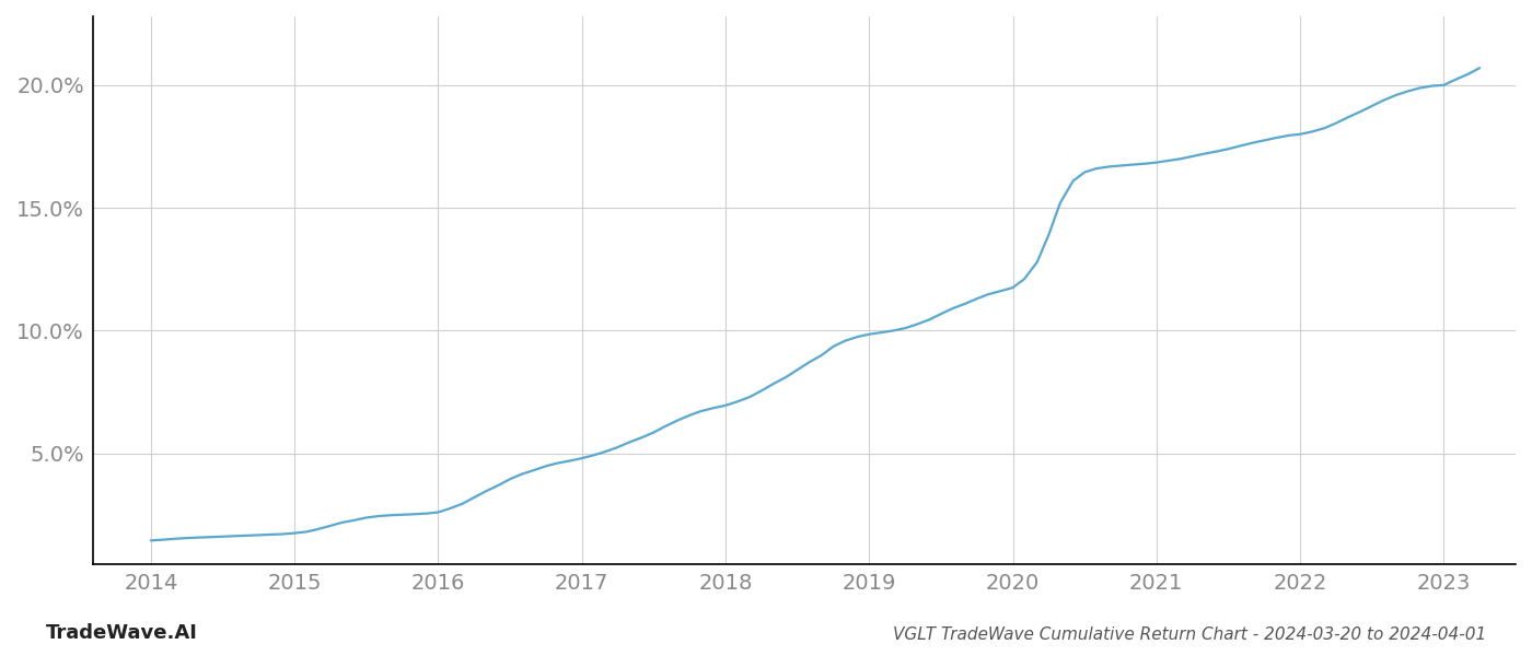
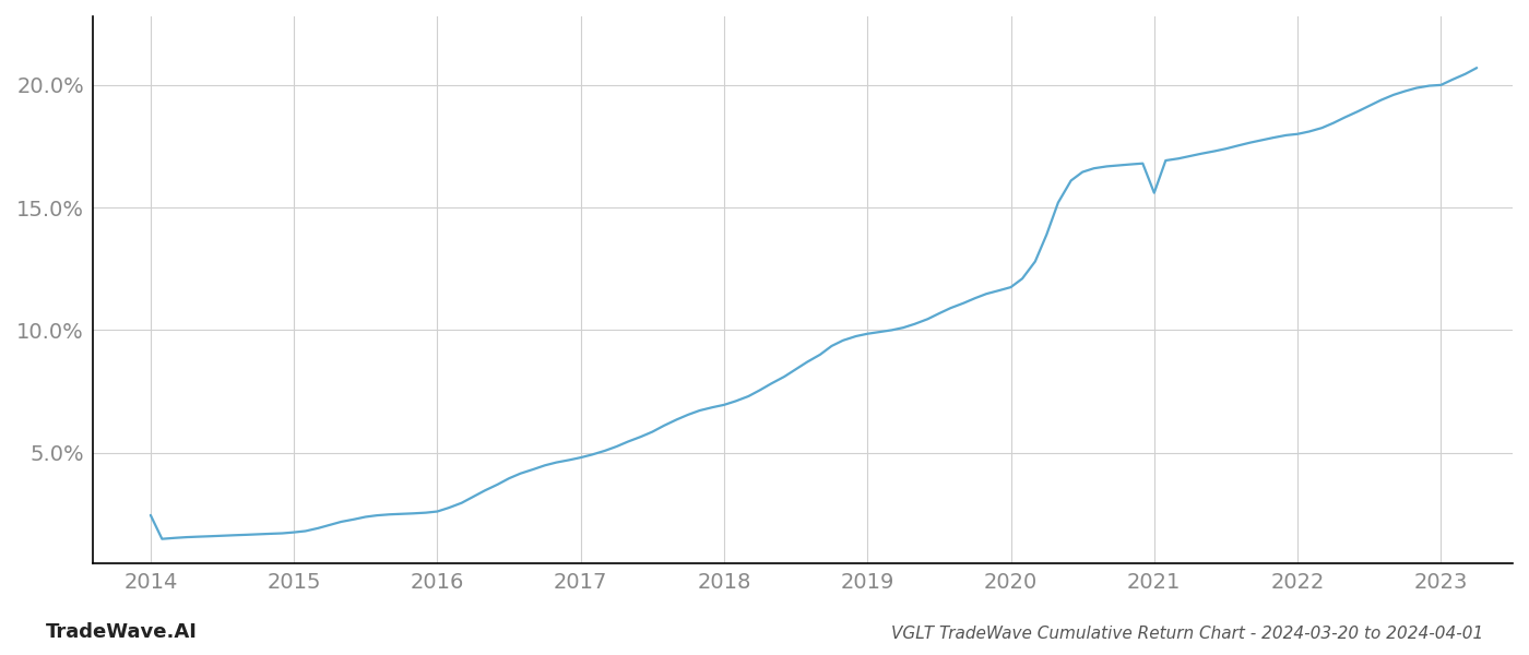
2014: 1.45% -> 2.45%
2021: 16.85% -> 15.60%
